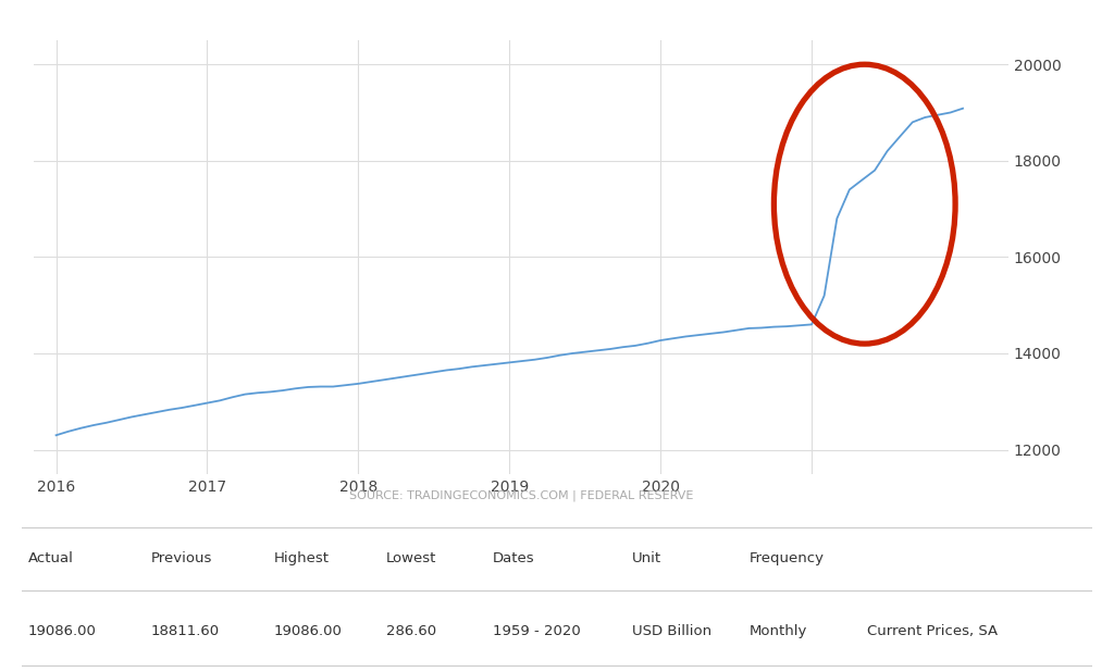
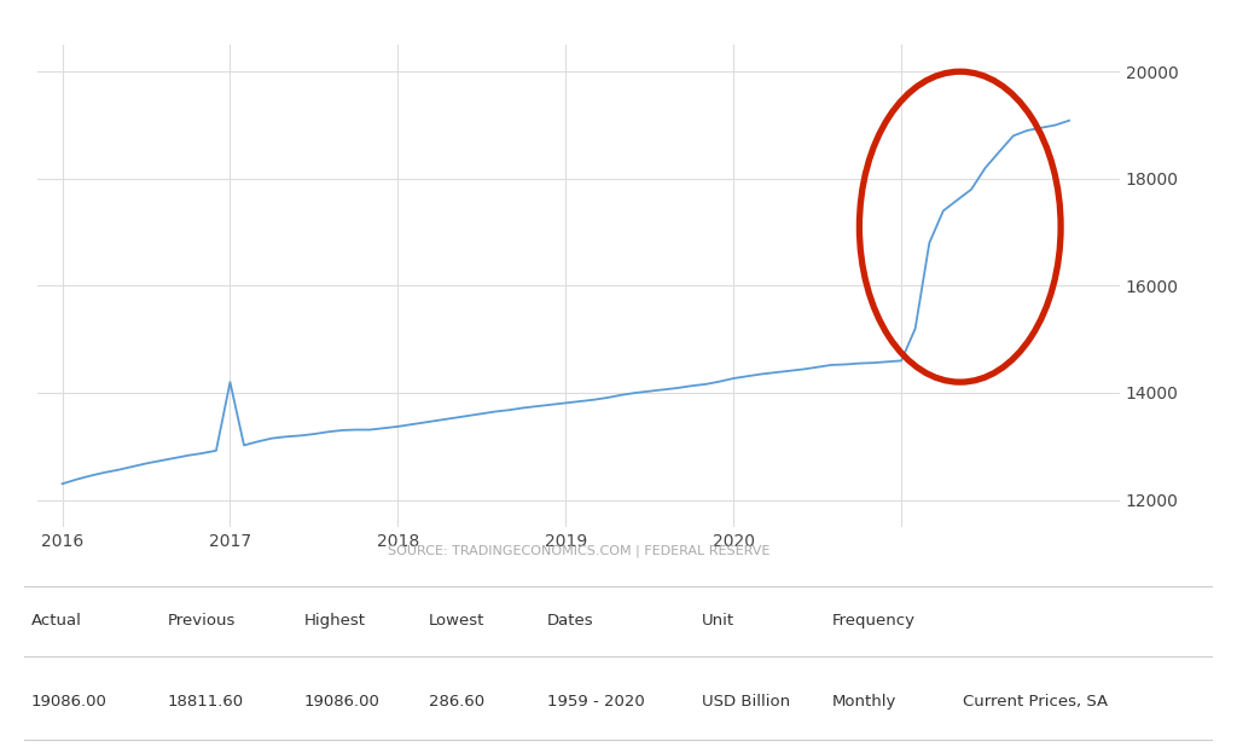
2017: 12970 -> 14200
